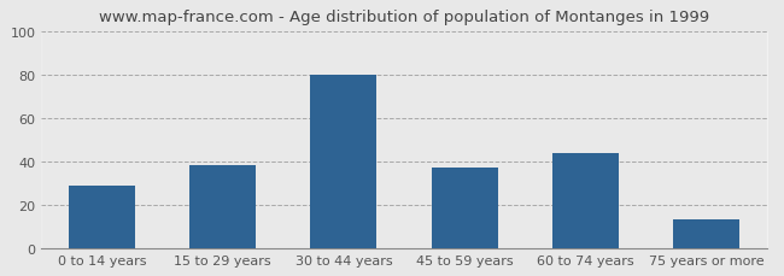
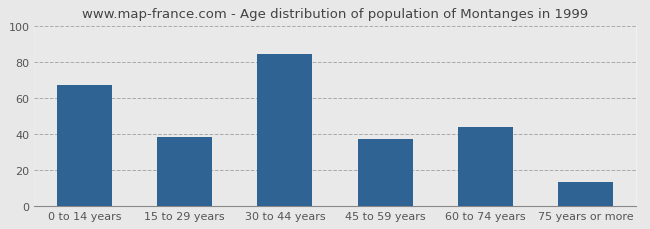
0 to 14 years: 29 -> 67
30 to 44 years: 80 -> 84
